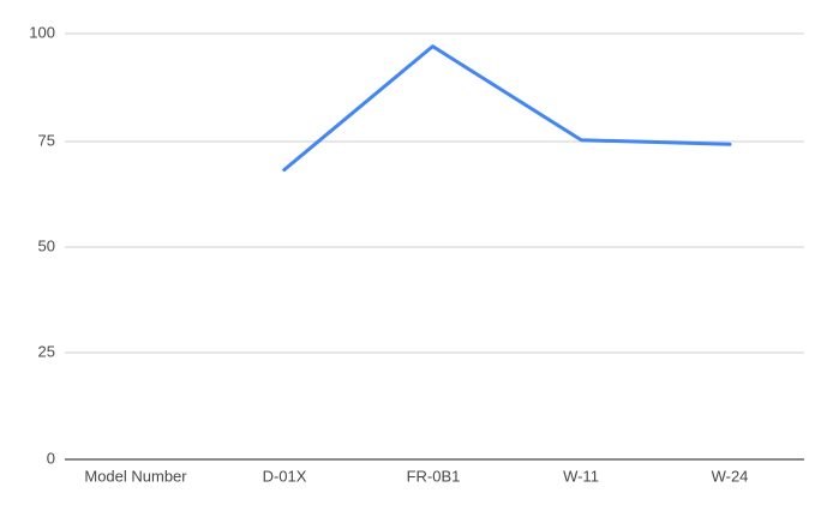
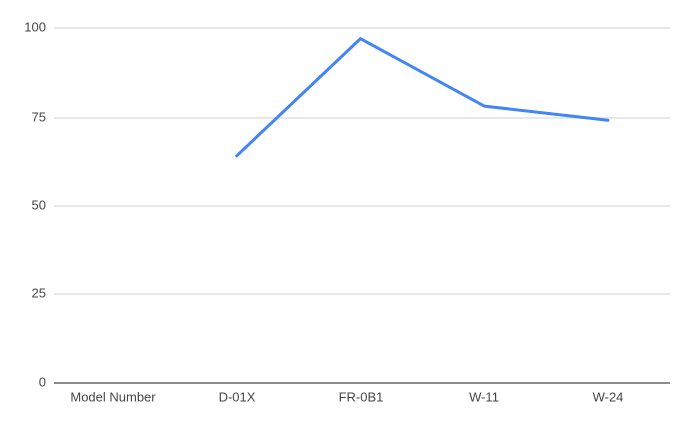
D-01X: 68 -> 64
W-11: 75 -> 78
